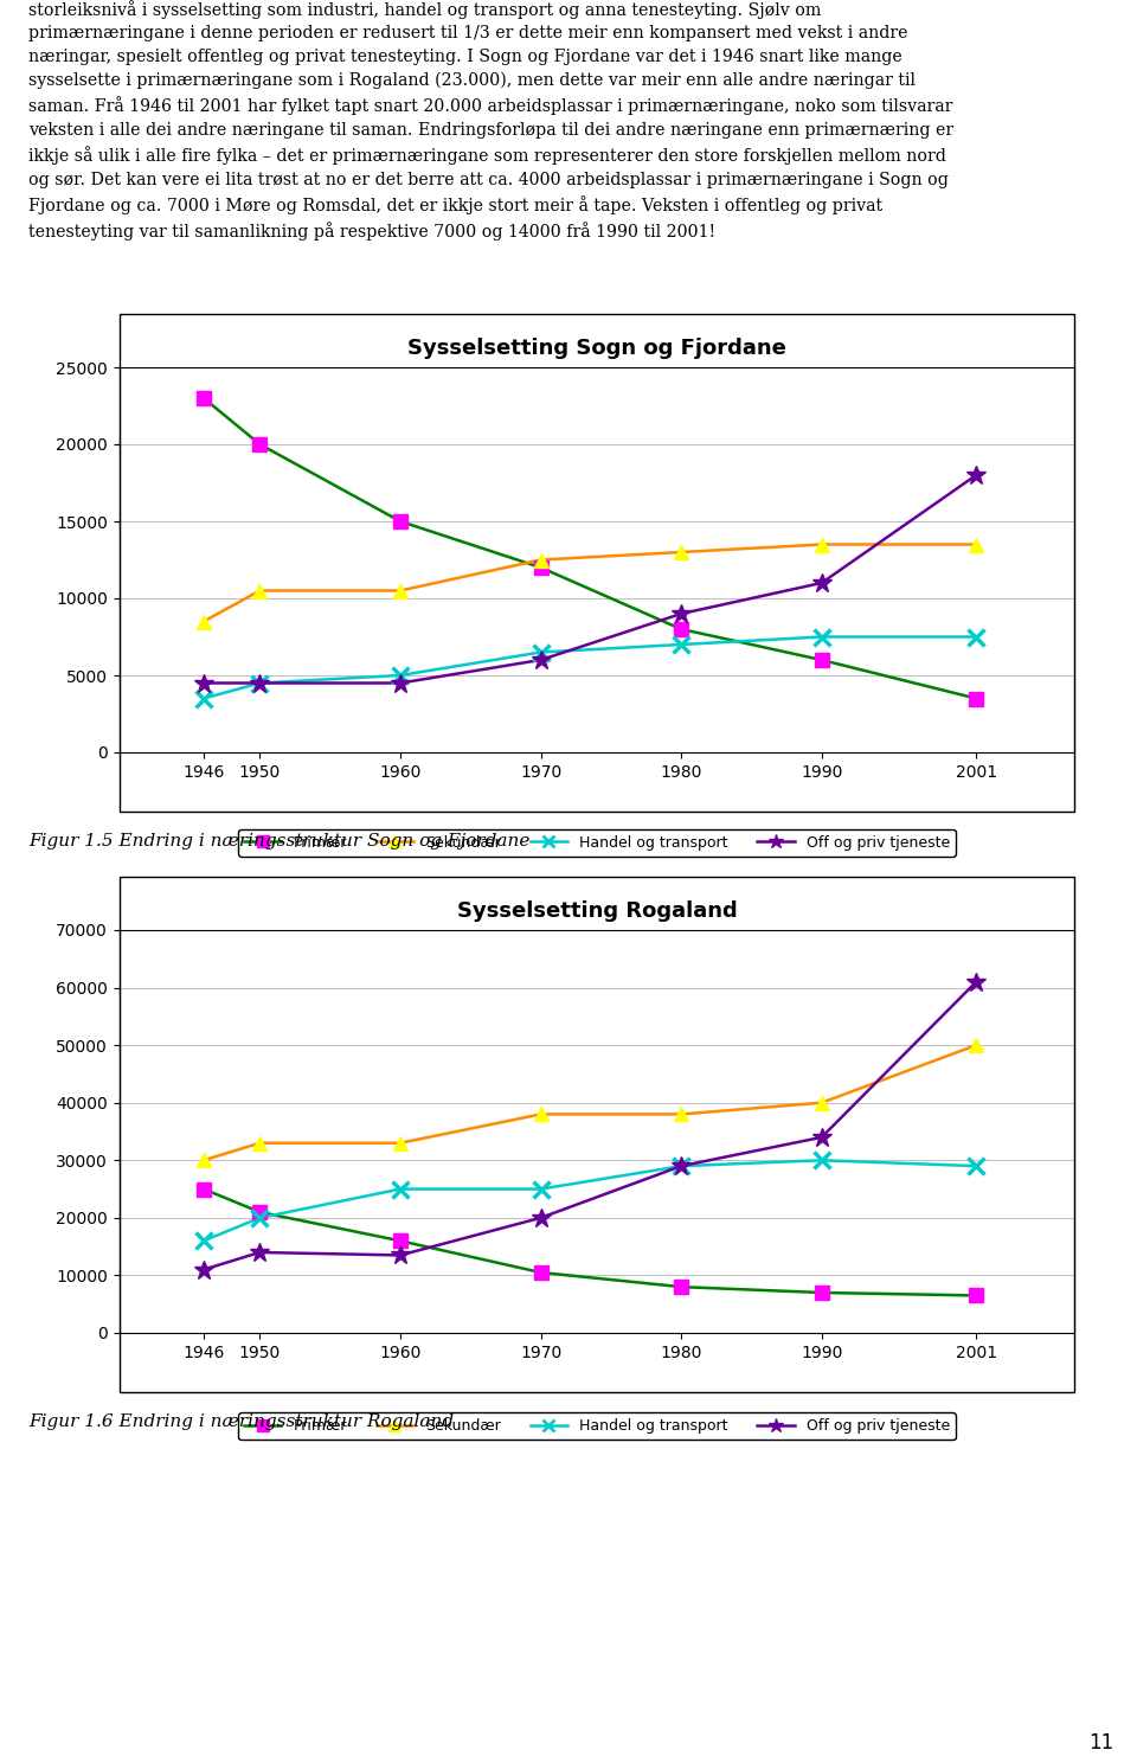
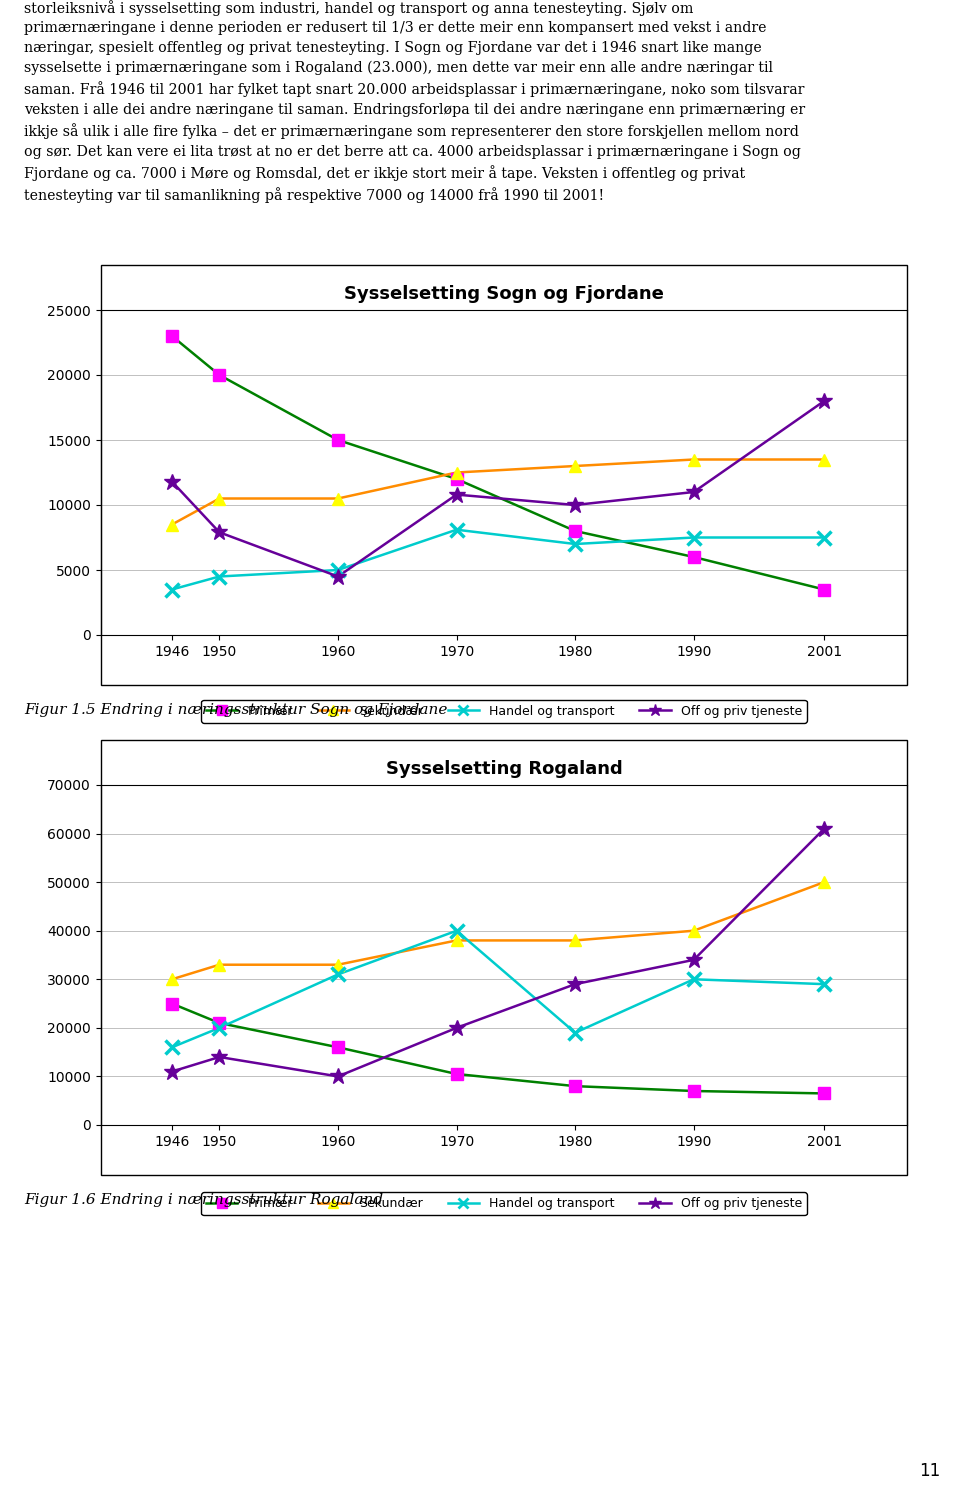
Sysselsetting Sogn og Fjordane/Off og priv tjeneste/1946: 4500 -> 11800
Sysselsetting Sogn og Fjordane/Off og priv tjeneste/1950: 4500 -> 7900
Sysselsetting Sogn og Fjordane/Handel og transport/1970: 6500 -> 8100
Sysselsetting Sogn og Fjordane/Off og priv tjeneste/1970: 6000 -> 10800
Sysselsetting Sogn og Fjordane/Off og priv tjeneste/1980: 9000 -> 10000
Sysselsetting Rogaland/Handel og transport/1960: 25000 -> 31000
Sysselsetting Rogaland/Off og priv tjeneste/1960: 13500 -> 10000
Sysselsetting Rogaland/Handel og transport/1970: 25000 -> 40000
Sysselsetting Rogaland/Handel og transport/1980: 29000 -> 19000
